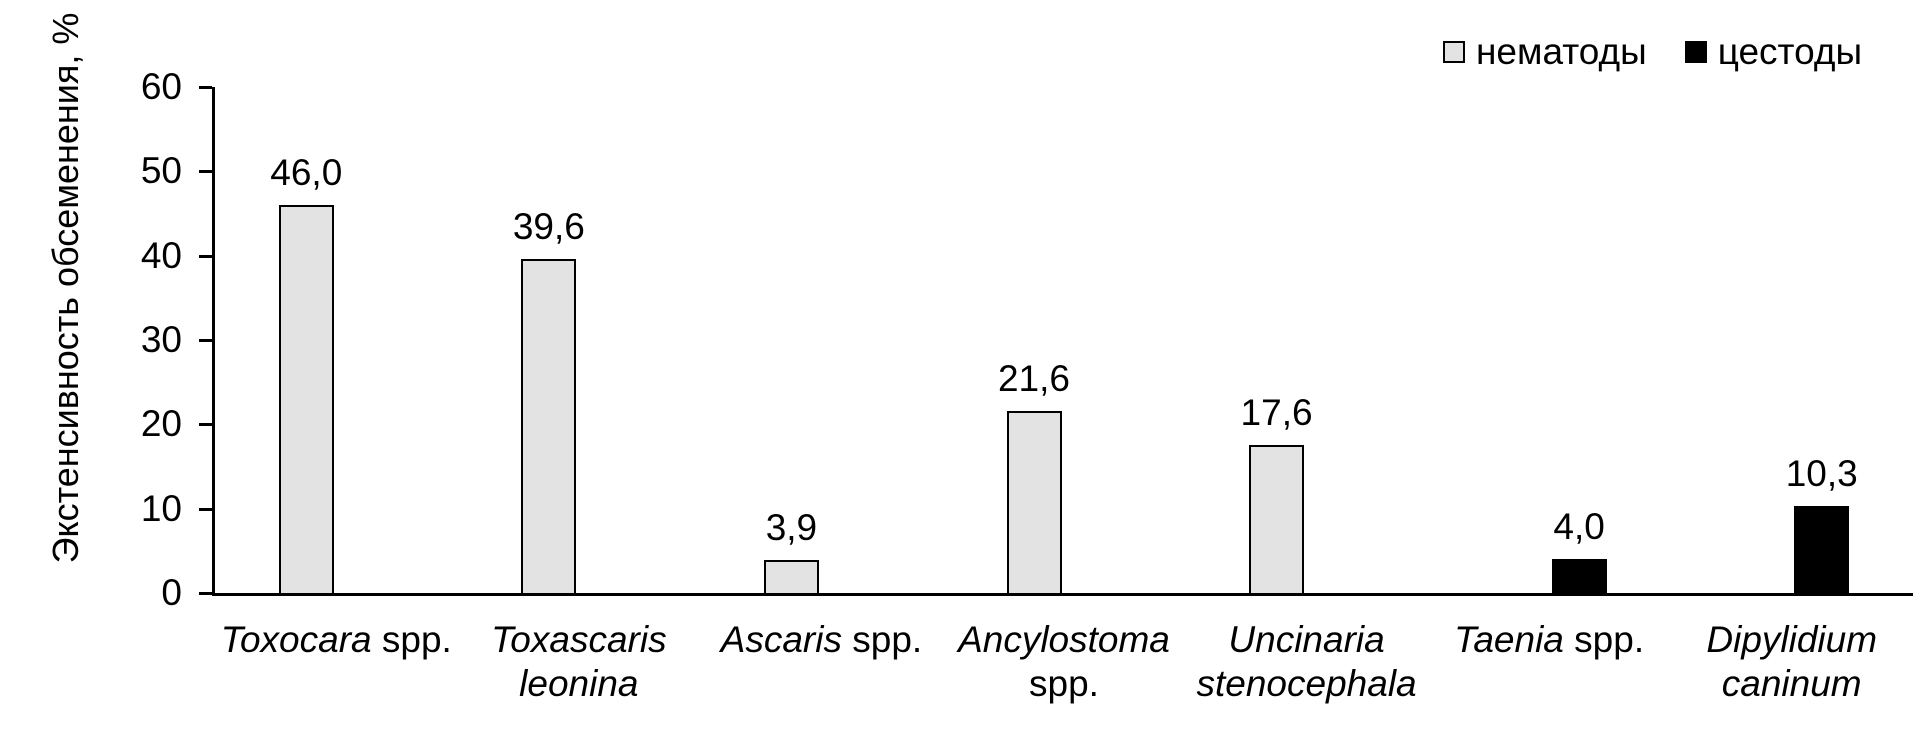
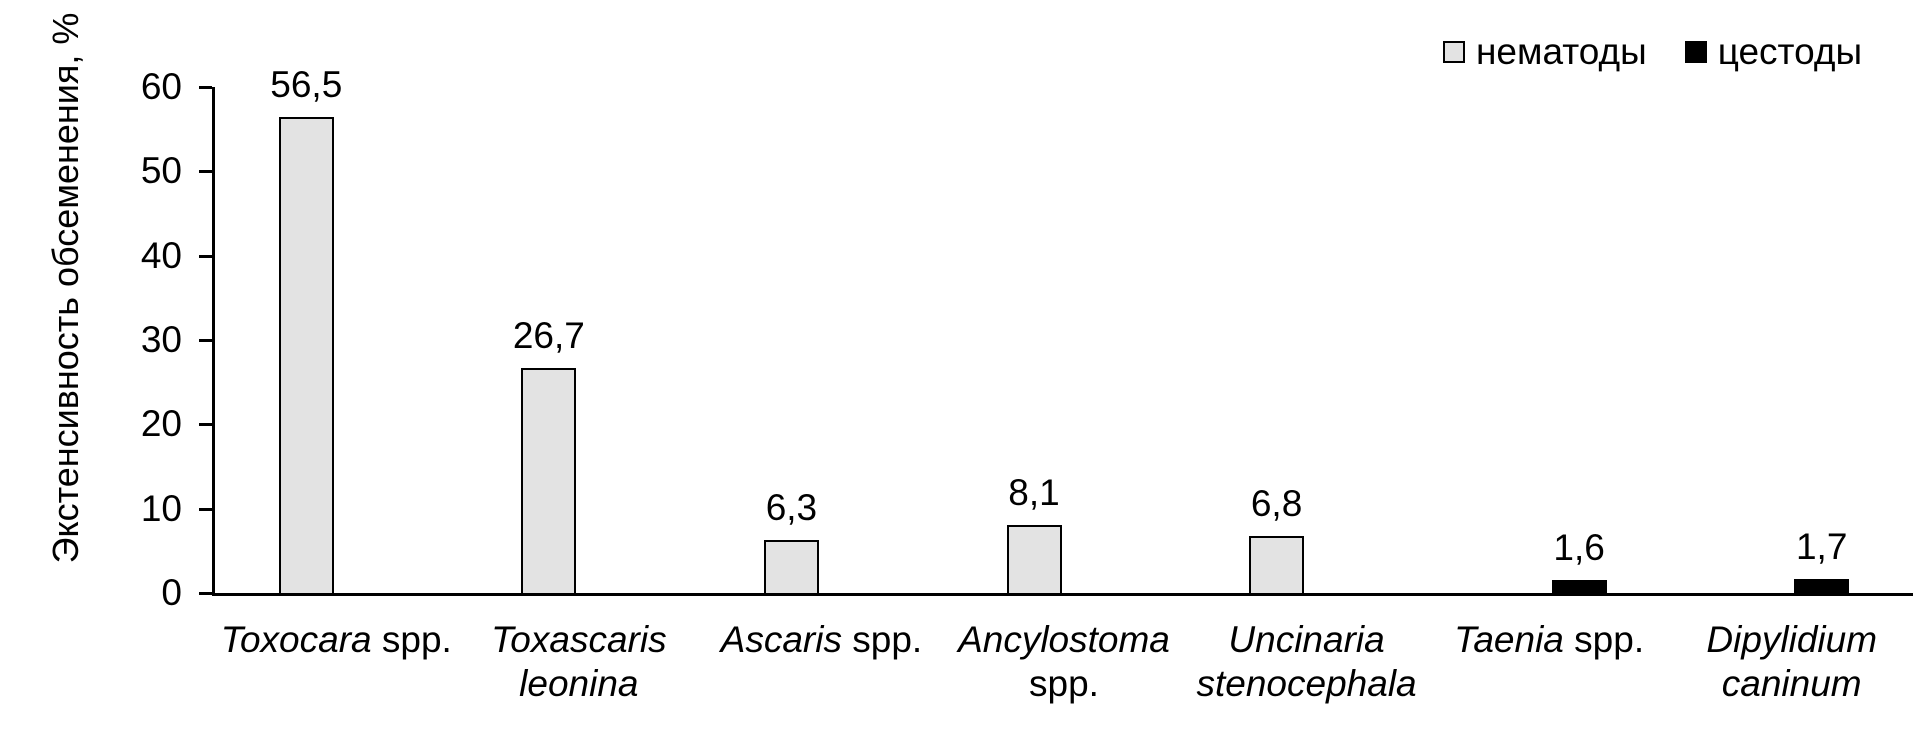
Toxocara spp.: 46,0 -> 56,5
Toxascaris leonina: 39,6 -> 26,7
Ascaris spp.: 3,9 -> 6,3
Ancylostoma spp.: 21,6 -> 8,1
Uncinaria stenocephala: 17,6 -> 6,8
Taenia spp.: 4,0 -> 1,6
Dipylidium caninum: 10,3 -> 1,7
